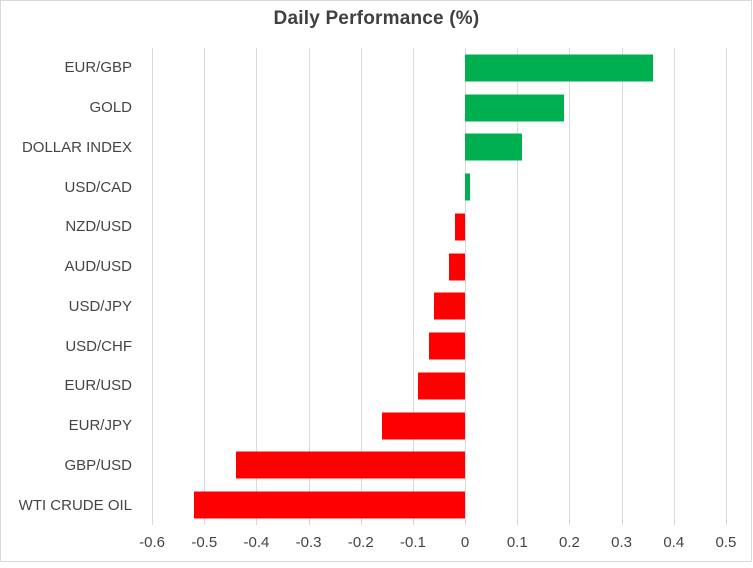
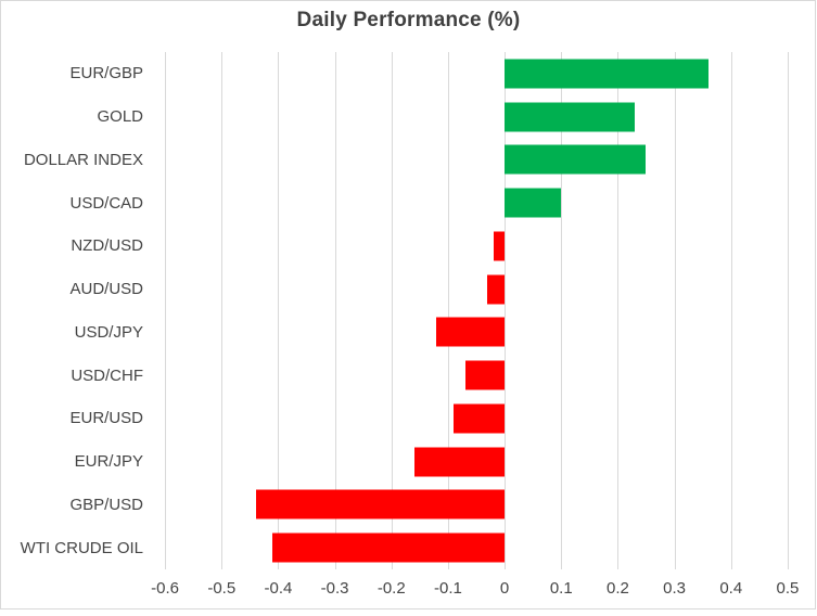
GOLD: 0.19 -> 0.23
DOLLAR INDEX: 0.11 -> 0.25
USD/CAD: 0.01 -> 0.10
USD/JPY: -0.06 -> -0.12
WTI CRUDE OIL: -0.52 -> -0.41
